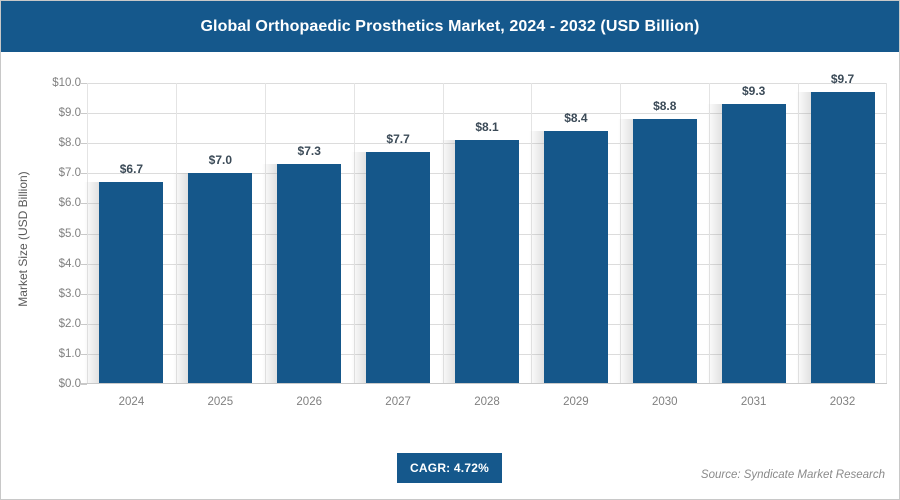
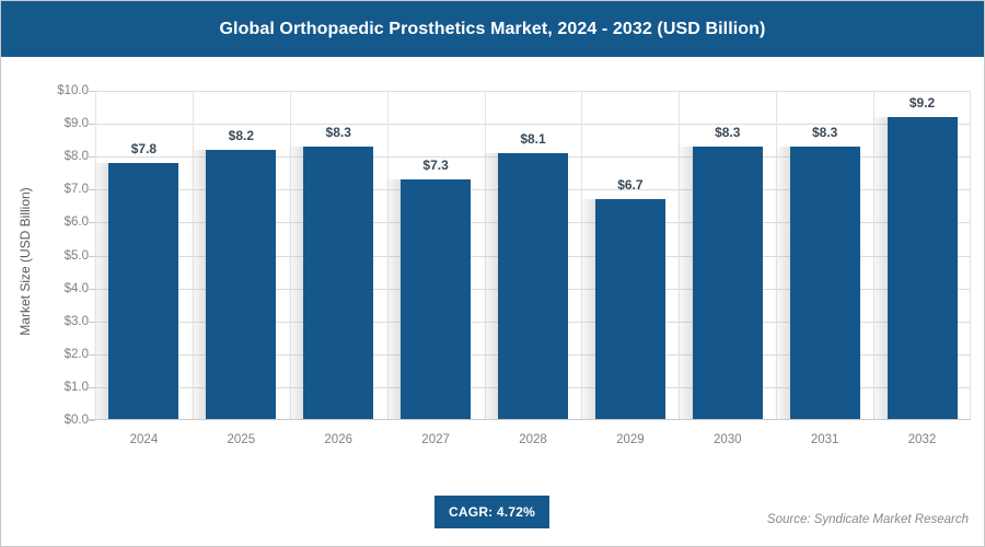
2024: $6.7 -> $7.8
2025: $7.0 -> $8.2
2026: $7.3 -> $8.3
2027: $7.7 -> $7.3
2029: $8.4 -> $6.7
2030: $8.8 -> $8.3
2031: $9.3 -> $8.3
2032: $9.7 -> $9.2
